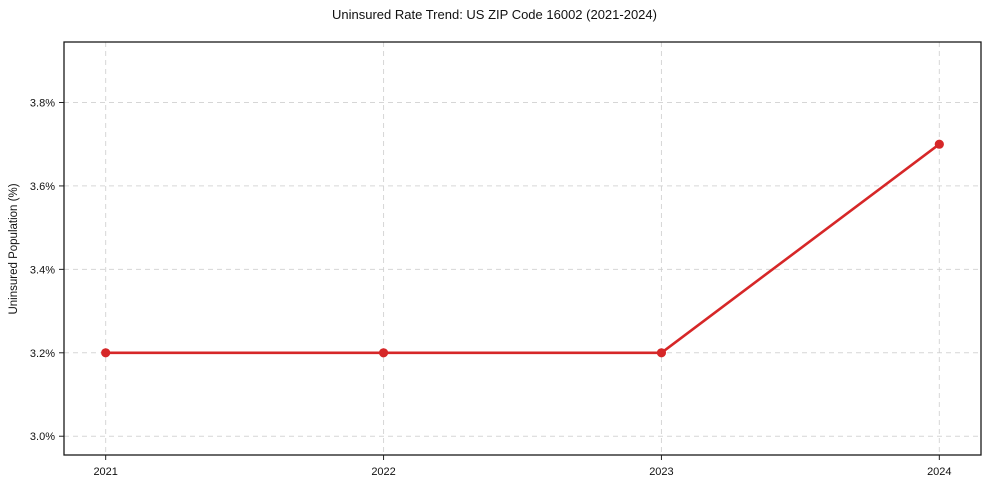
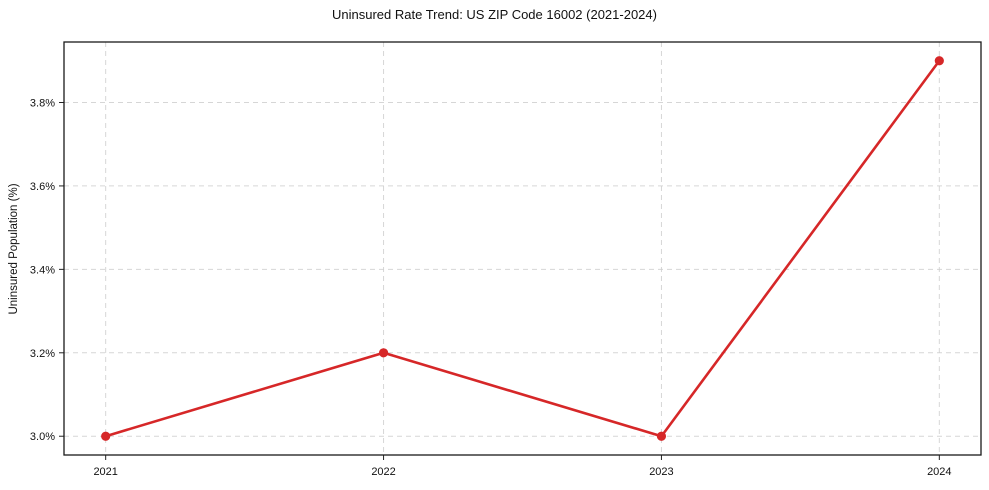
2021: 3.2% -> 3.0%
2023: 3.2% -> 3.0%
2024: 3.7% -> 3.9%
